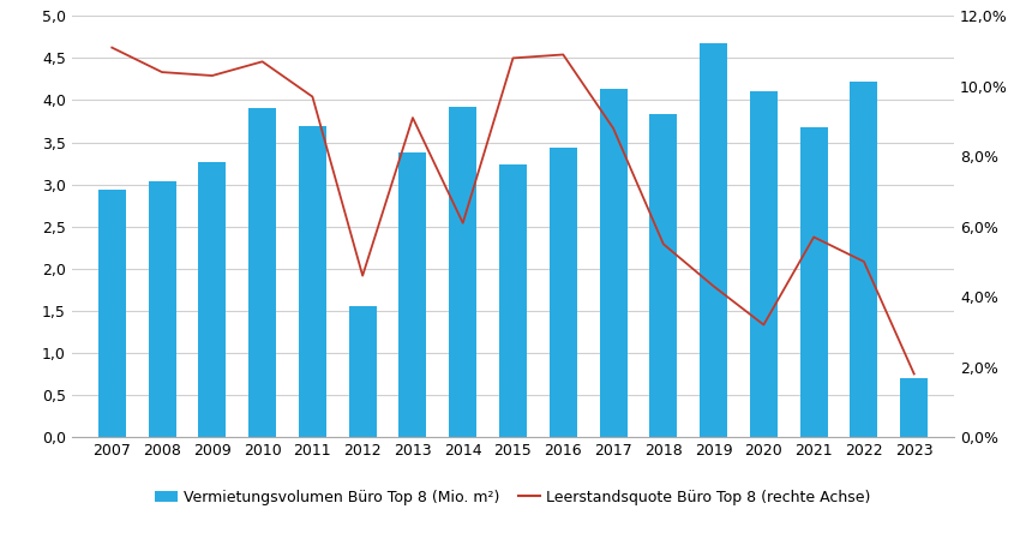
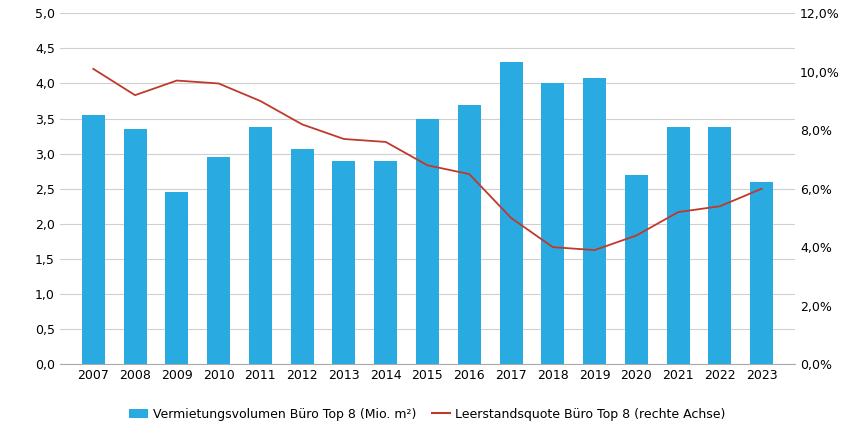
Vermietungsvolumen Büro Top 8 (Mio. m²)/2007: 2,94 -> 3,55
Leerstandsquote Büro Top 8 (rechte Achse)/2007: 11,1% -> 10,1%
Vermietungsvolumen Büro Top 8 (Mio. m²)/2008: 3,04 -> 3,35
Leerstandsquote Büro Top 8 (rechte Achse)/2008: 10,4% -> 9,2%
Vermietungsvolumen Büro Top 8 (Mio. m²)/2009: 3,26 -> 2,45
Leerstandsquote Büro Top 8 (rechte Achse)/2009: 10,3% -> 9,7%
Vermietungsvolumen Büro Top 8 (Mio. m²)/2010: 3,90 -> 2,95
Leerstandsquote Büro Top 8 (rechte Achse)/2010: 10,7% -> 9,6%
Vermietungsvolumen Büro Top 8 (Mio. m²)/2011: 3,70 -> 3,38
Leerstandsquote Büro Top 8 (rechte Achse)/2011: 9,7% -> 9,0%
Vermietungsvolumen Büro Top 8 (Mio. m²)/2012: 1,56 -> 3,07
Leerstandsquote Büro Top 8 (rechte Achse)/2012: 4,6% -> 8,2%
Vermietungsvolumen Büro Top 8 (Mio. m²)/2013: 3,38 -> 2,90
Leerstandsquote Büro Top 8 (rechte Achse)/2013: 9,1% -> 7,7%
Vermietungsvolumen Büro Top 8 (Mio. m²)/2014: 3,92 -> 2,90
Leerstandsquote Büro Top 8 (rechte Achse)/2014: 6,1% -> 7,6%
Vermietungsvolumen Büro Top 8 (Mio. m²)/2015: 3,24 -> 3,50
Leerstandsquote Büro Top 8 (rechte Achse)/2015: 10,8% -> 6,8%
Vermietungsvolumen Büro Top 8 (Mio. m²)/2016: 3,44 -> 3,70
Leerstandsquote Büro Top 8 (rechte Achse)/2016: 10,9% -> 6,5%
Vermietungsvolumen Büro Top 8 (Mio. m²)/2017: 4,14 -> 4,30
Leerstandsquote Büro Top 8 (rechte Achse)/2017: 8,8% -> 5,0%
Vermietungsvolumen Büro Top 8 (Mio. m²)/2018: 3,84 -> 4,00
Leerstandsquote Büro Top 8 (rechte Achse)/2018: 5,5% -> 4,0%
Vermietungsvolumen Büro Top 8 (Mio. m²)/2019: 4,68 -> 4,08
Leerstandsquote Büro Top 8 (rechte Achse)/2019: 4,3% -> 3,9%
Vermietungsvolumen Büro Top 8 (Mio. m²)/2020: 4,10 -> 2,70
Leerstandsquote Büro Top 8 (rechte Achse)/2020: 3,2% -> 4,4%
Vermietungsvolumen Büro Top 8 (Mio. m²)/2021: 3,68 -> 3,38
Leerstandsquote Büro Top 8 (rechte Achse)/2021: 5,7% -> 5,2%
Vermietungsvolumen Büro Top 8 (Mio. m²)/2022: 4,22 -> 3,38
Leerstandsquote Büro Top 8 (rechte Achse)/2022: 5,0% -> 5,4%
Vermietungsvolumen Büro Top 8 (Mio. m²)/2023: 0,70 -> 2,60
Leerstandsquote Büro Top 8 (rechte Achse)/2023: 1,8% -> 6,0%
